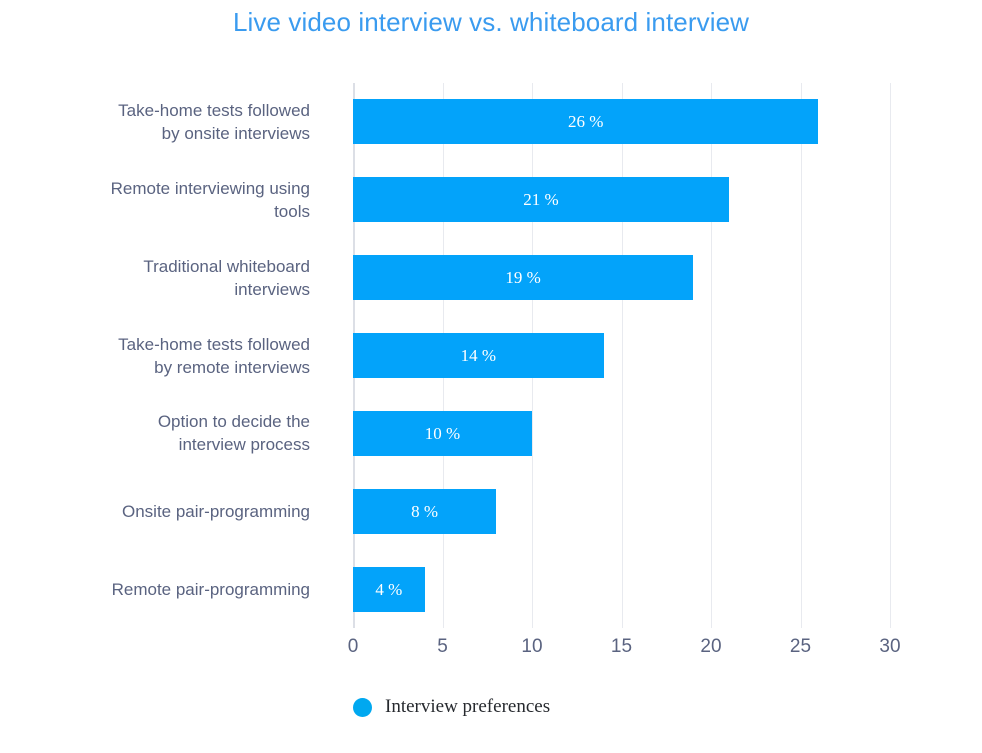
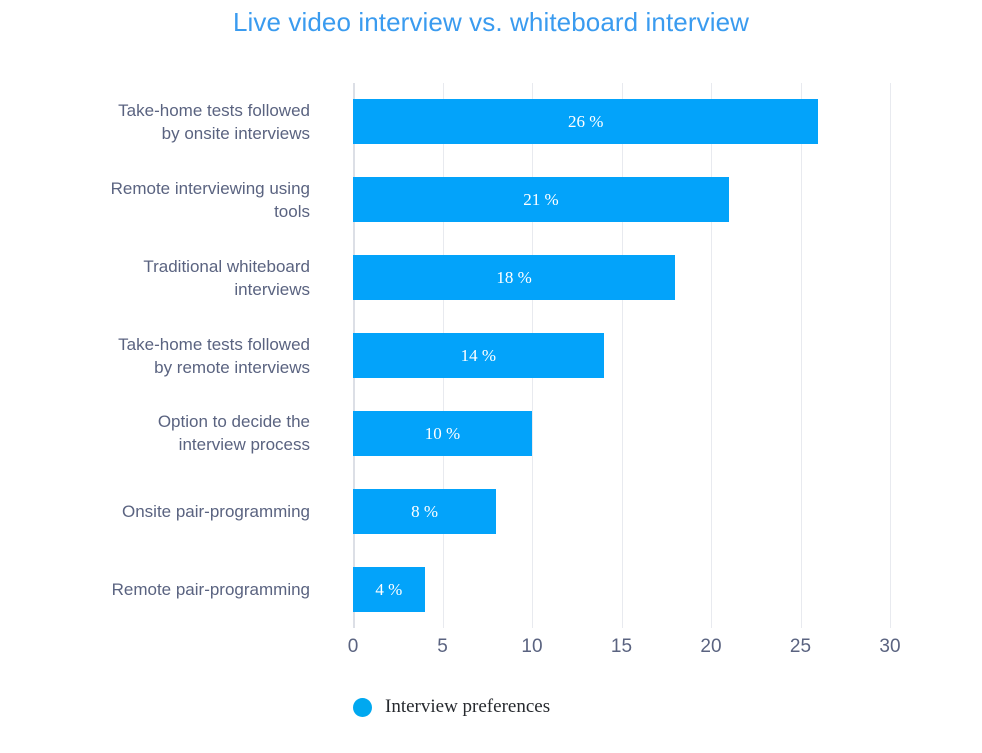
Traditional whiteboard interviews: 19 -> 18
